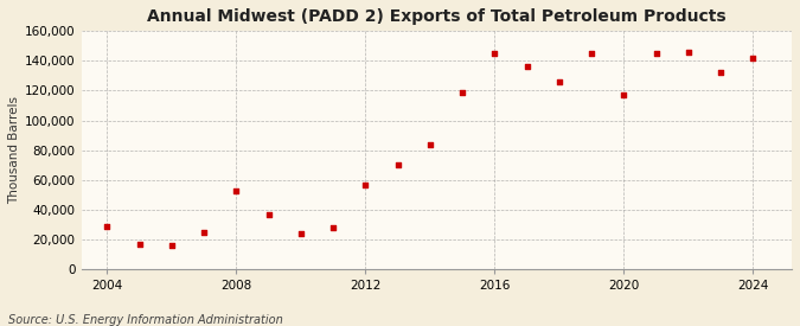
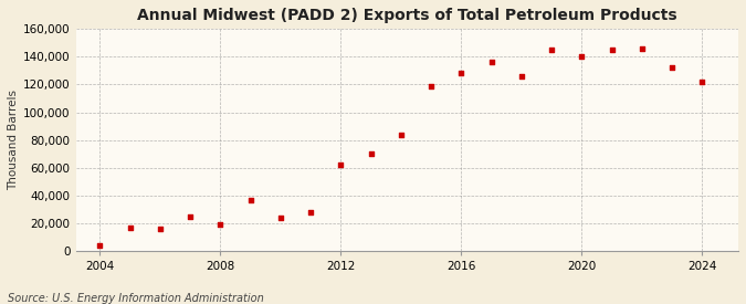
2004: 29,000 -> 4,000
2008: 53,000 -> 19,000
2012: 57,000 -> 62,000
2016: 145,000 -> 128,000
2020: 117,000 -> 140,000
2024: 142,000 -> 122,000
